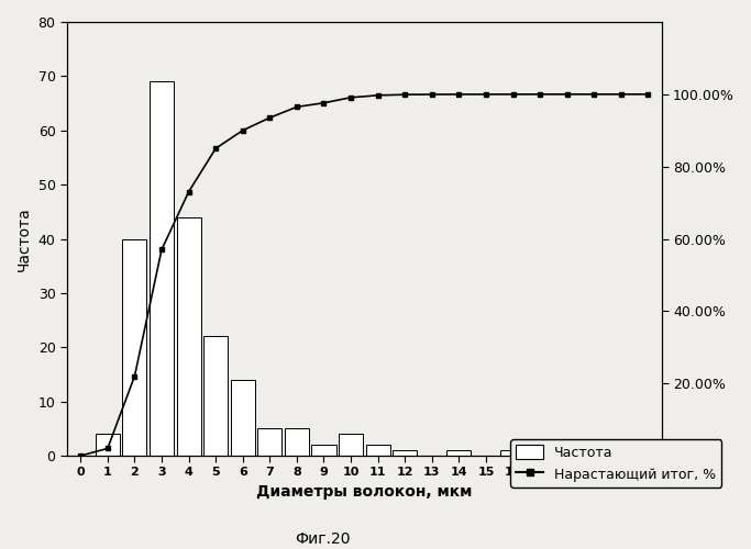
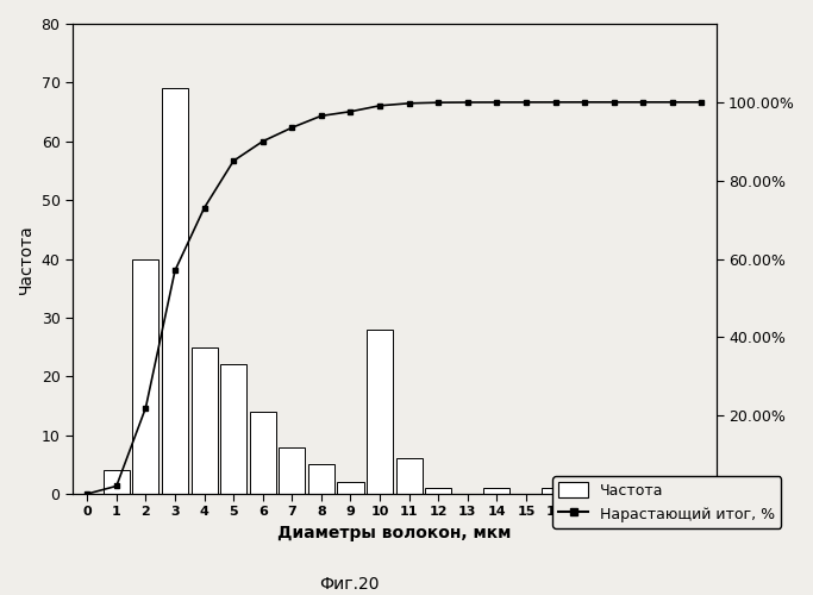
Частота/4: 44 -> 25
Частота/7: 5 -> 8
Частота/10: 4 -> 28
Частота/11: 2 -> 6
